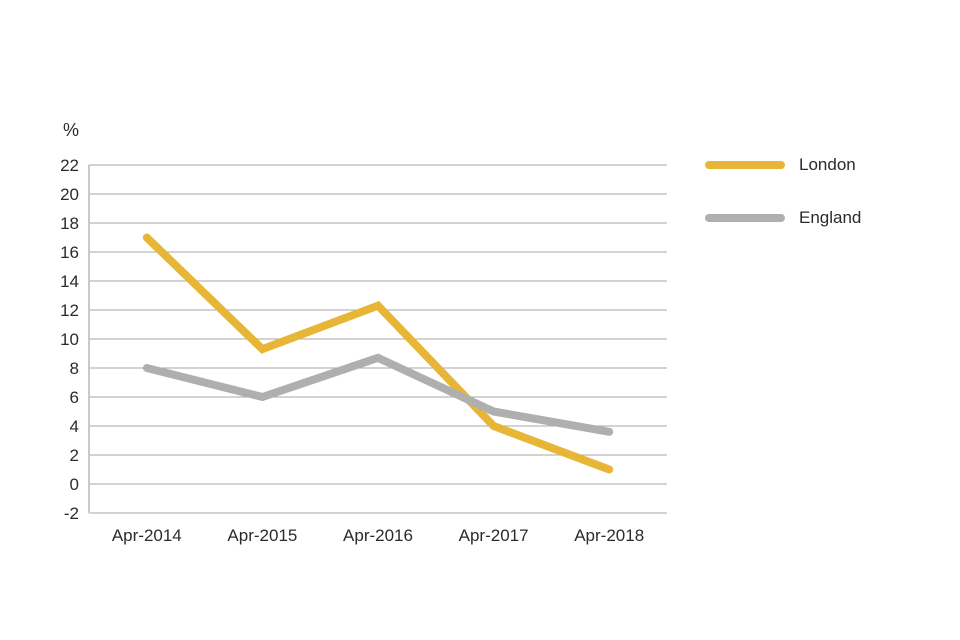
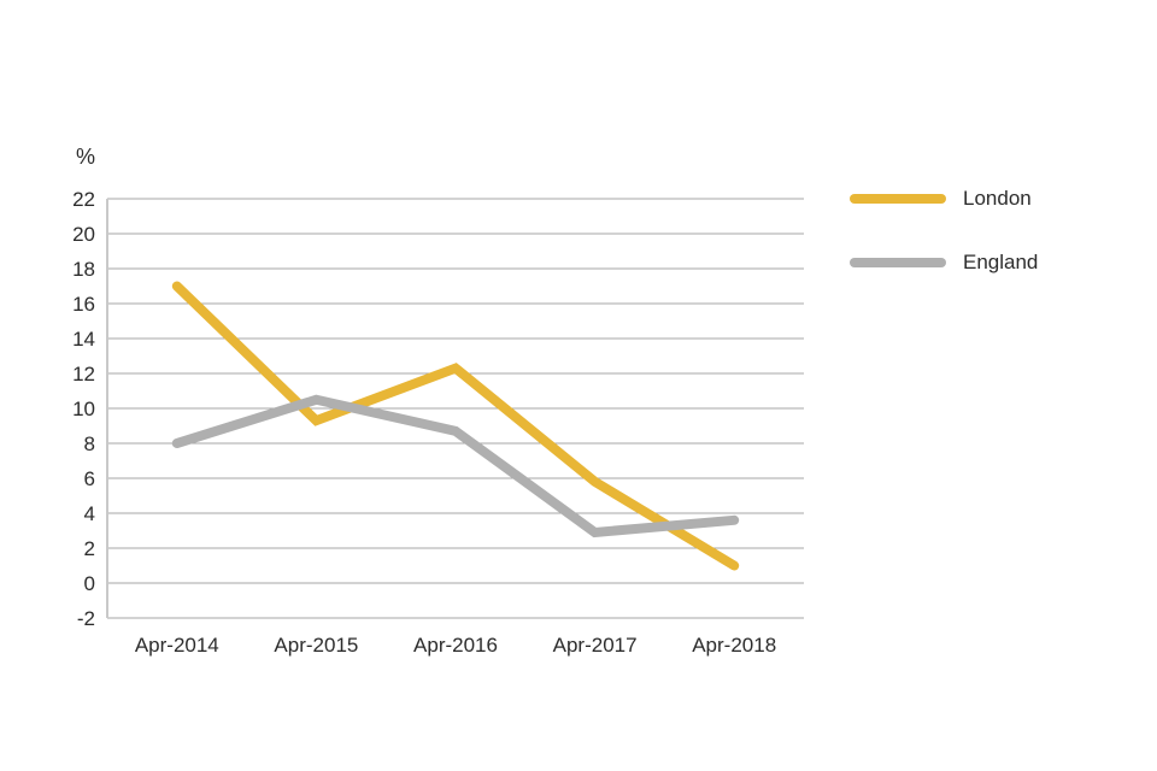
England/Apr-2015: 6.0 -> 10.5
London/Apr-2017: 4.0 -> 5.8
England/Apr-2017: 5.0 -> 2.9
